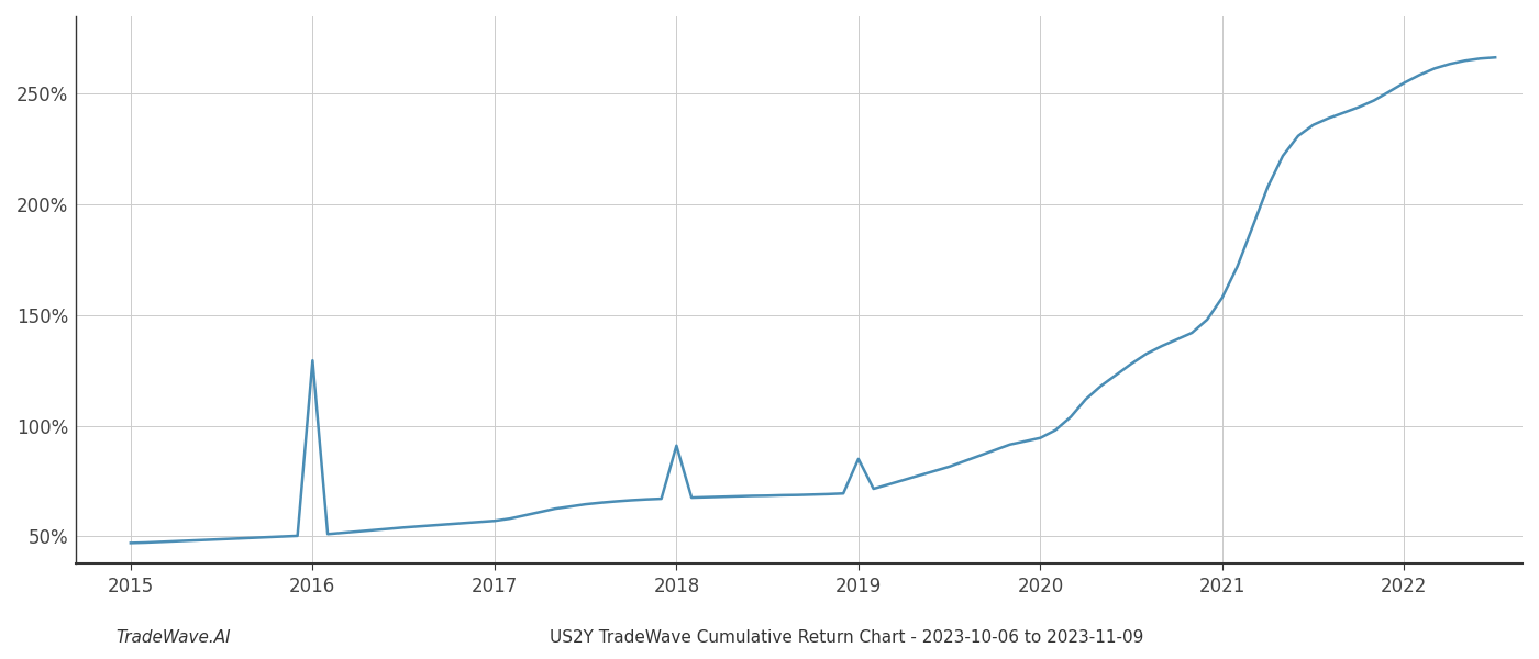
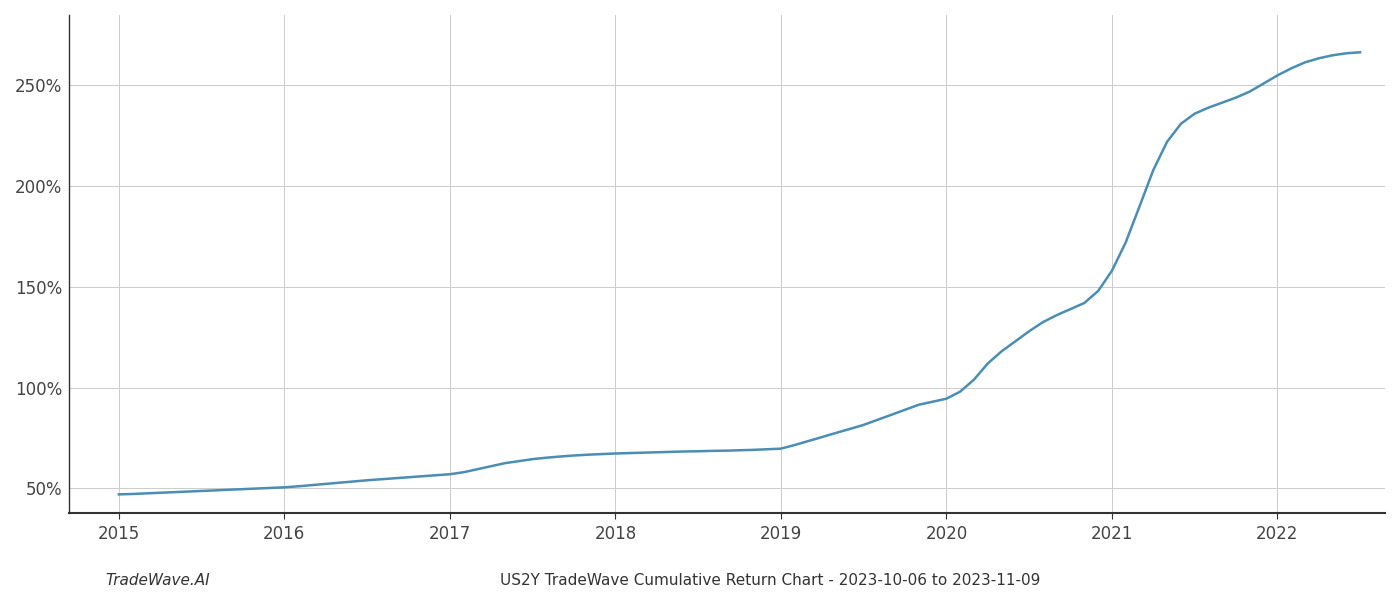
2016: 129.5% -> 50.5%
2018: 91.0% -> 67.3%
2019: 85.0% -> 69.7%
